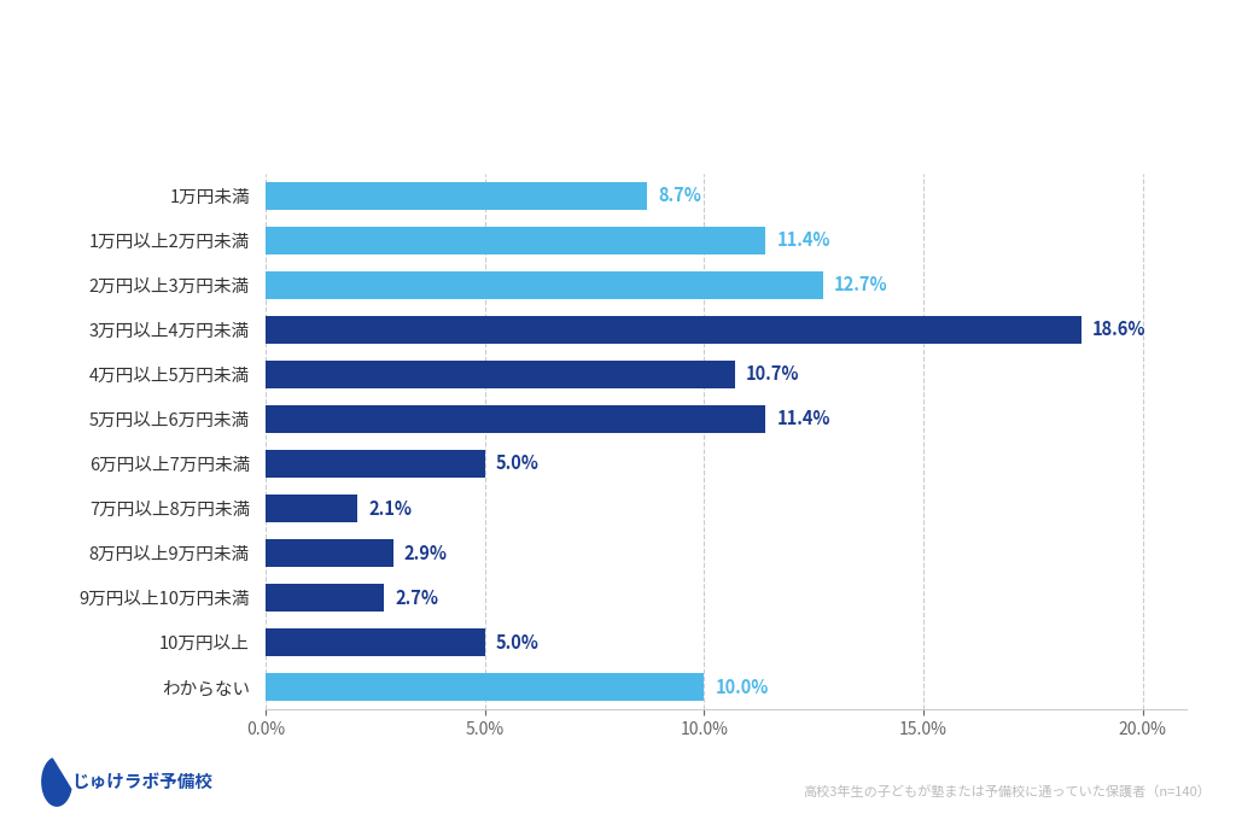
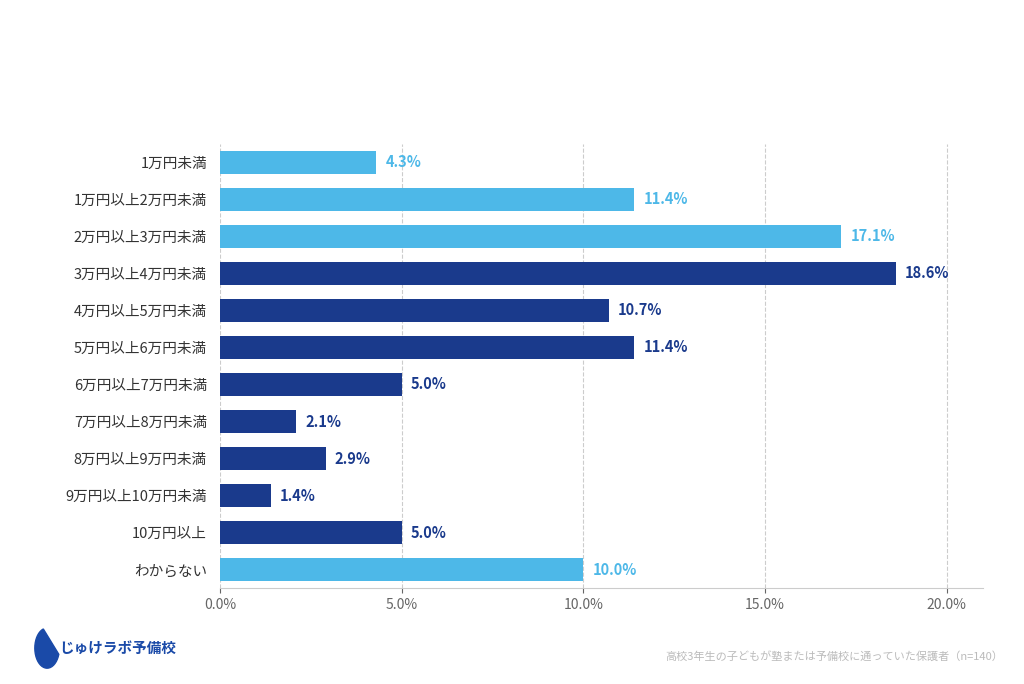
1万円未満: 8.7% -> 4.3%
2万円以上3万円未満: 12.7% -> 17.1%
9万円以上10万円未満: 2.7% -> 1.4%
